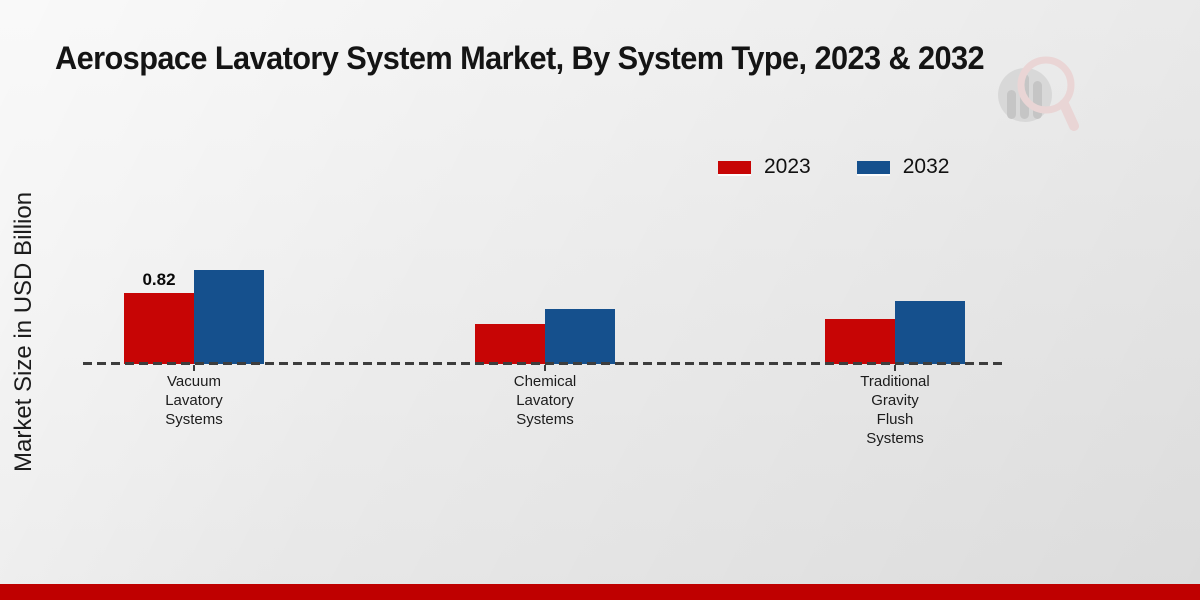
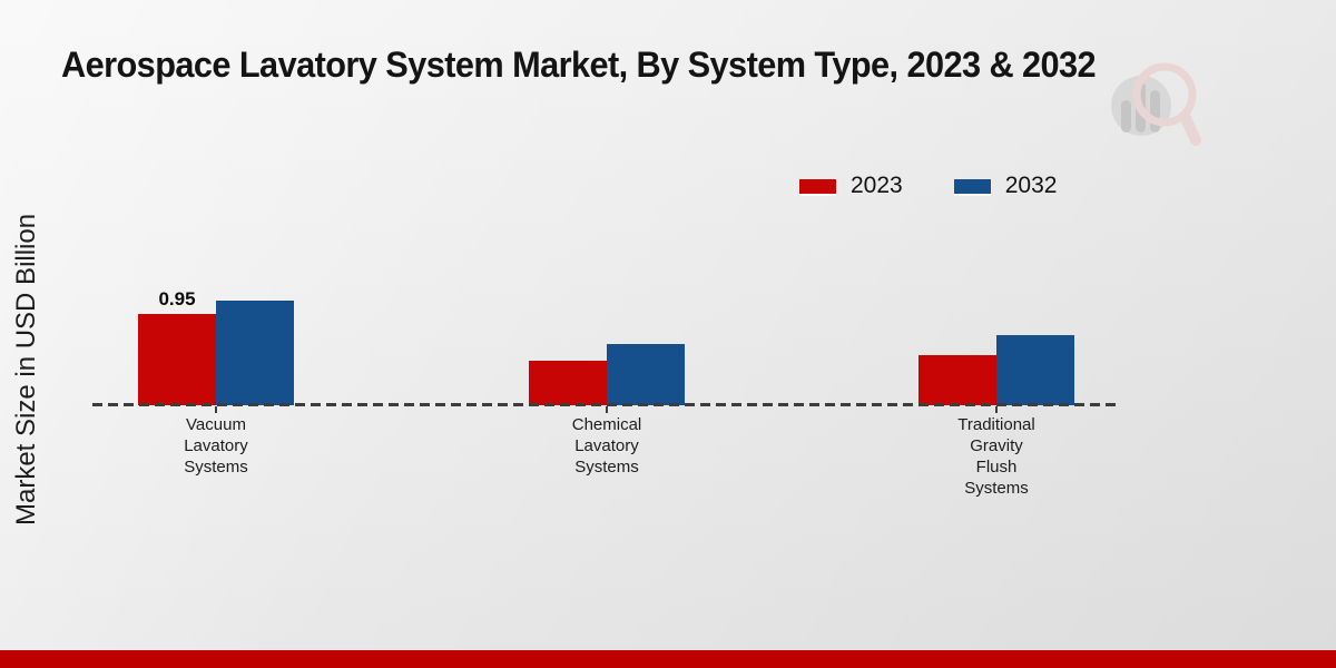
2023/Vacuum Lavatory Systems: 0.82 -> 0.95
